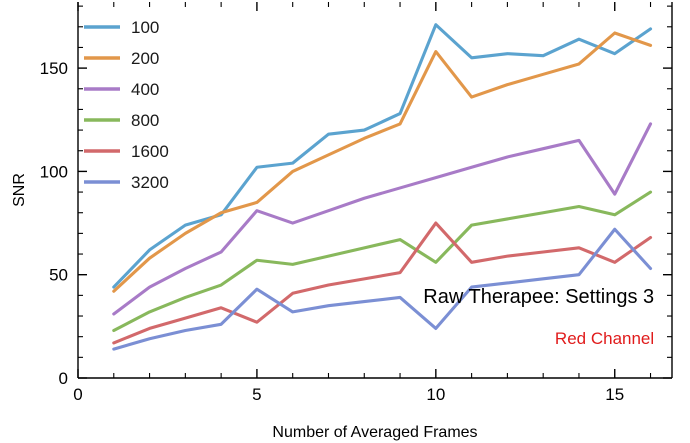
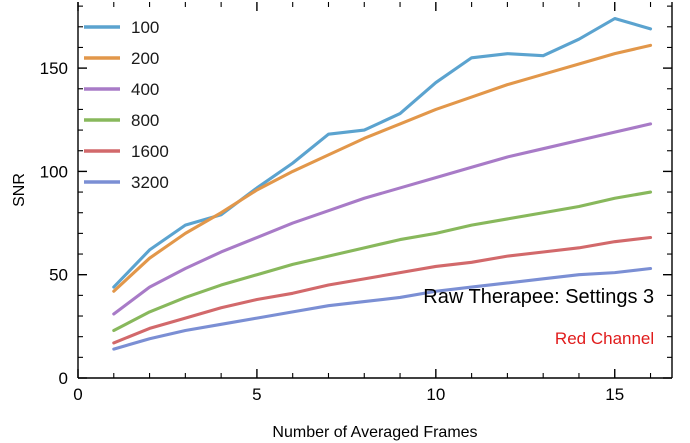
100/5: 102 -> 92
200/5: 85 -> 91
400/5: 81 -> 68
800/5: 57 -> 50
1600/5: 27 -> 38
3200/5: 43 -> 29
100/10: 171 -> 143
200/10: 158 -> 130
800/10: 56 -> 70
1600/10: 75 -> 54
3200/10: 24 -> 42
100/15: 157 -> 174
200/15: 167 -> 157
400/15: 89 -> 119
800/15: 79 -> 87
1600/15: 56 -> 66
3200/15: 72 -> 51
